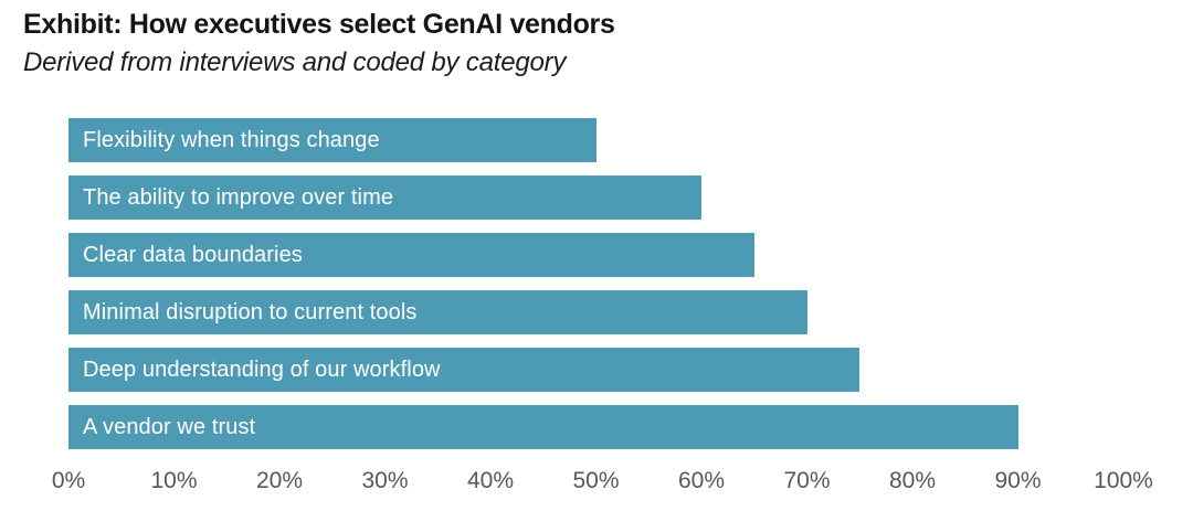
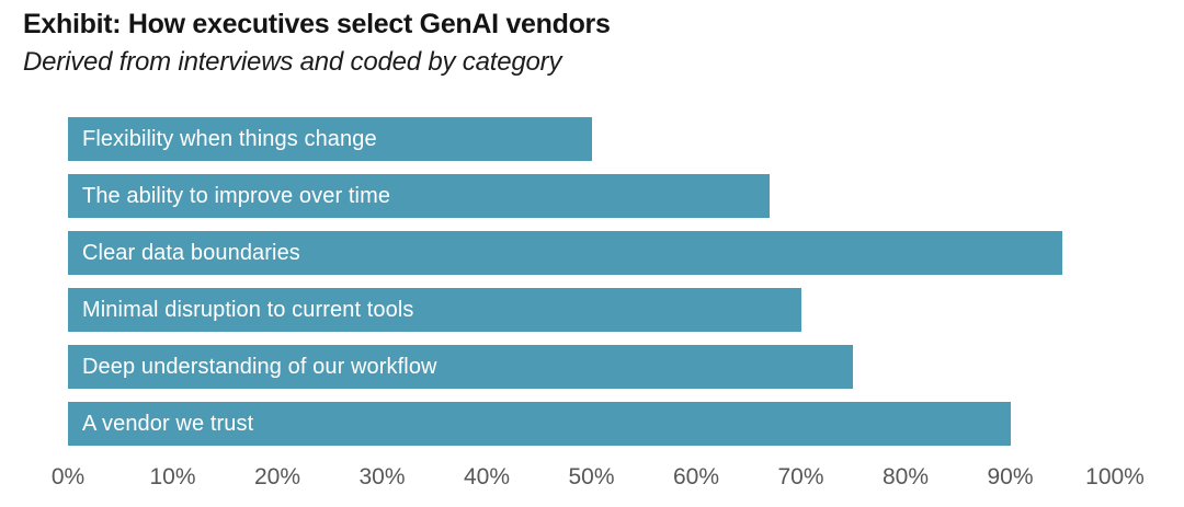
The ability to improve over time: 60% -> 67%
Clear data boundaries: 65% -> 95%
